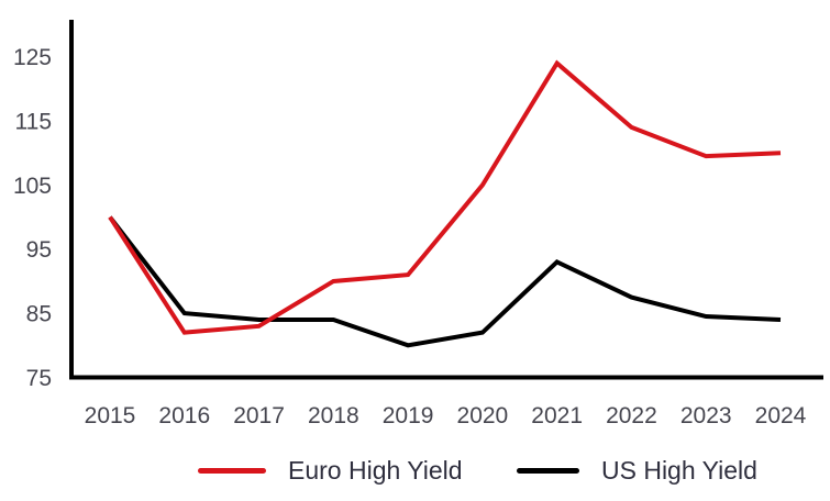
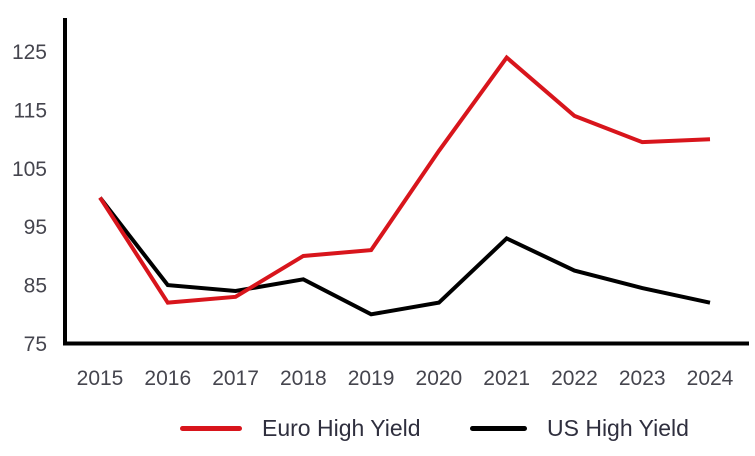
US High Yield/2018: 84 -> 86
Euro High Yield/2020: 105 -> 108
US High Yield/2024: 84 -> 82
